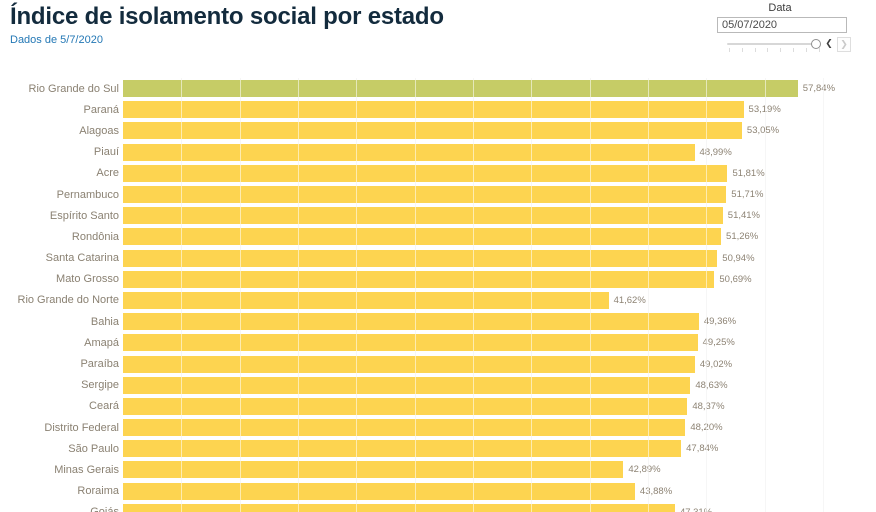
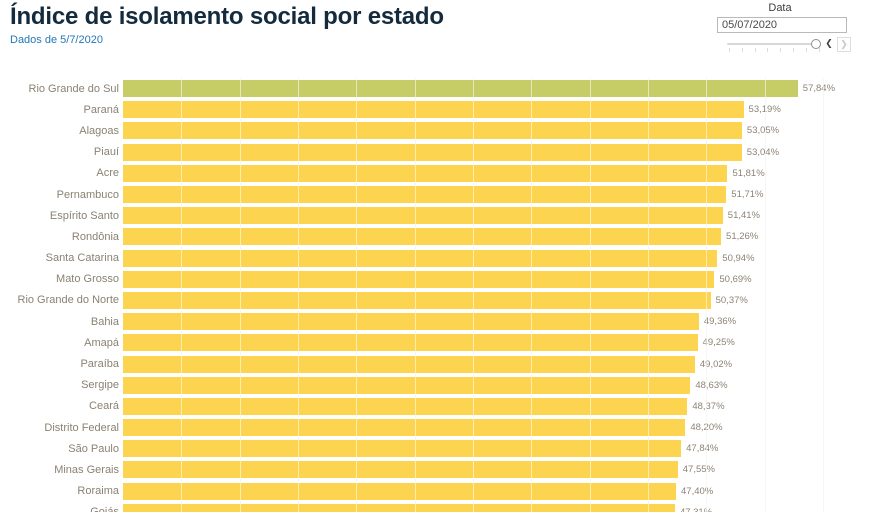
Piauí: 48,99% -> 53,04%
Rio Grande do Norte: 41,62% -> 50,37%
Minas Gerais: 42,89% -> 47,55%
Roraima: 43,88% -> 47,40%
